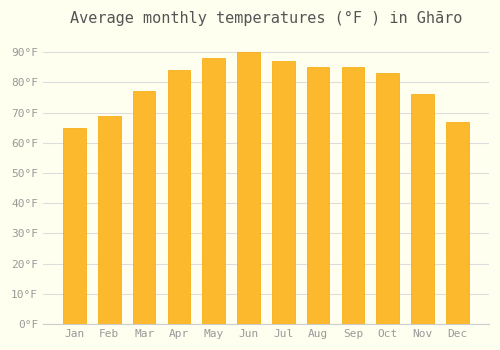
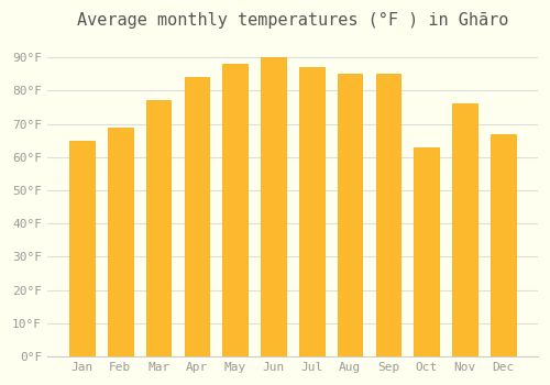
Oct: 83°F -> 63°F
